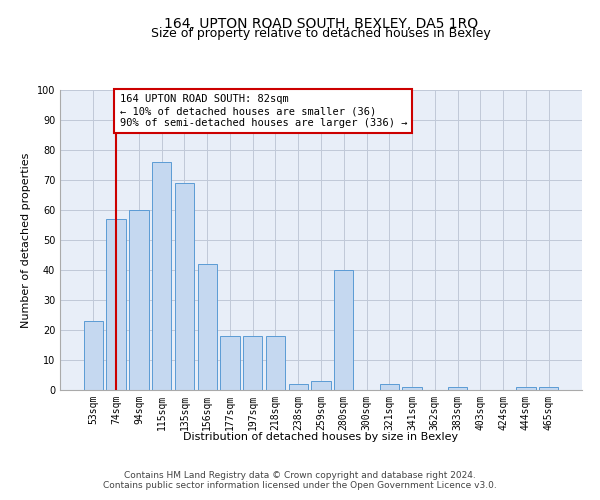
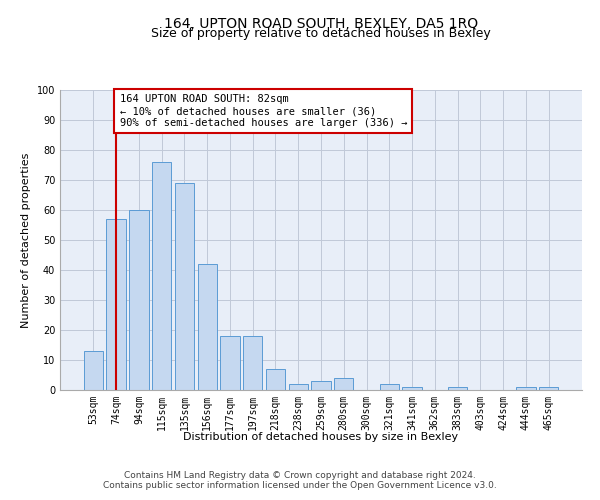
53sqm: 23 -> 13
218sqm: 18 -> 7
280sqm: 40 -> 4
